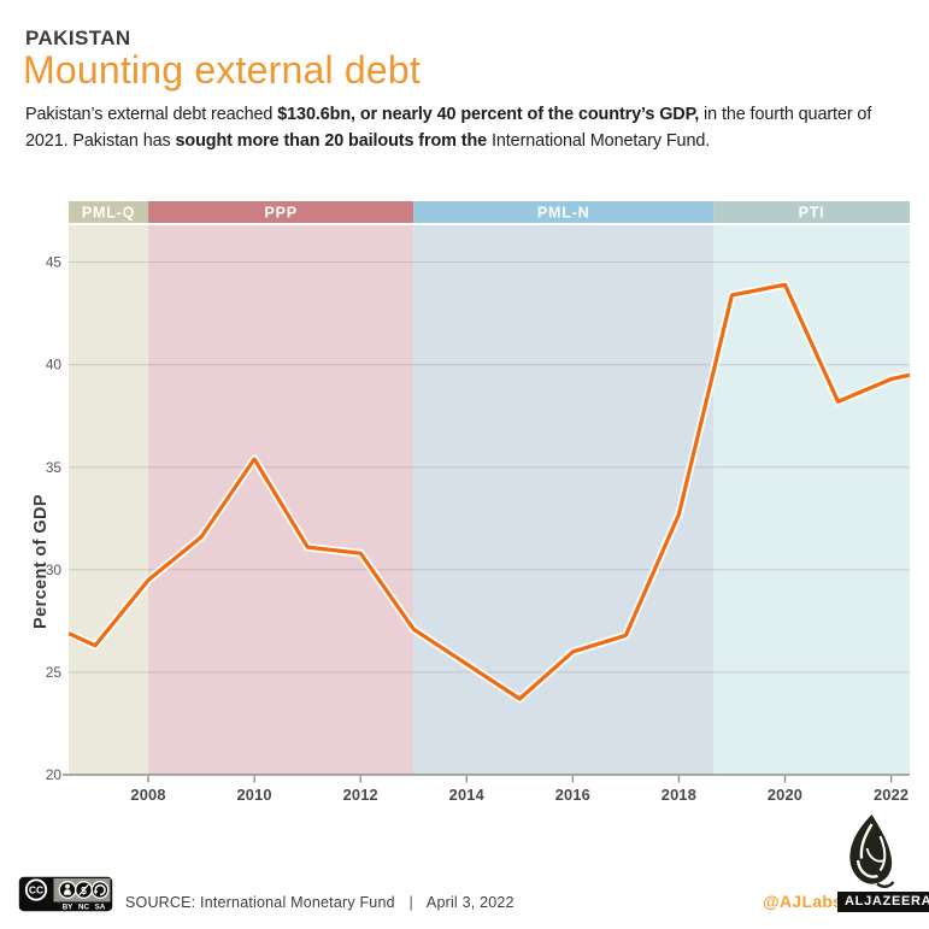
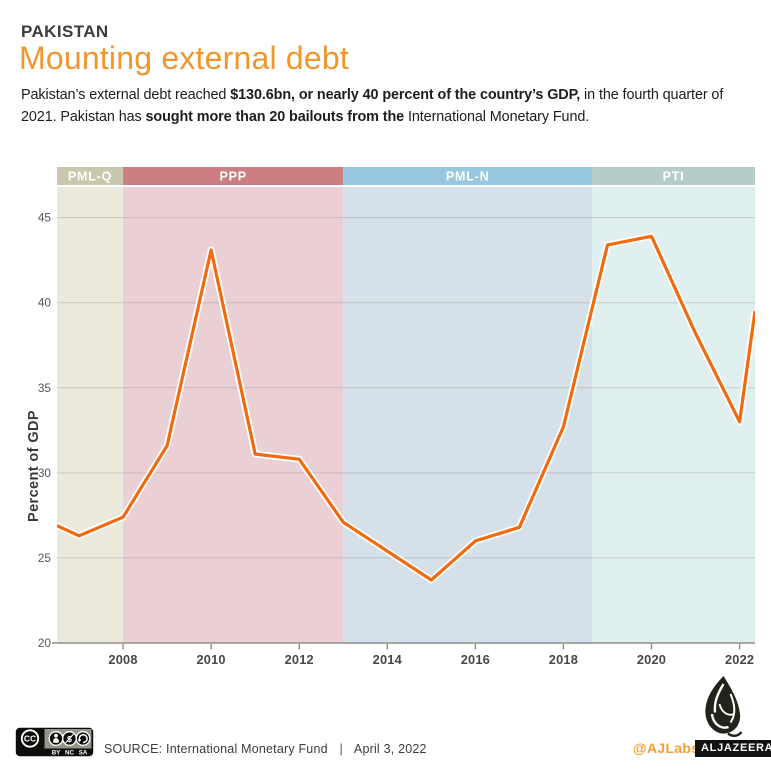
2008: 29.5 -> 27.4
2010: 35.4 -> 43.1
2022: 39.3 -> 33.0
